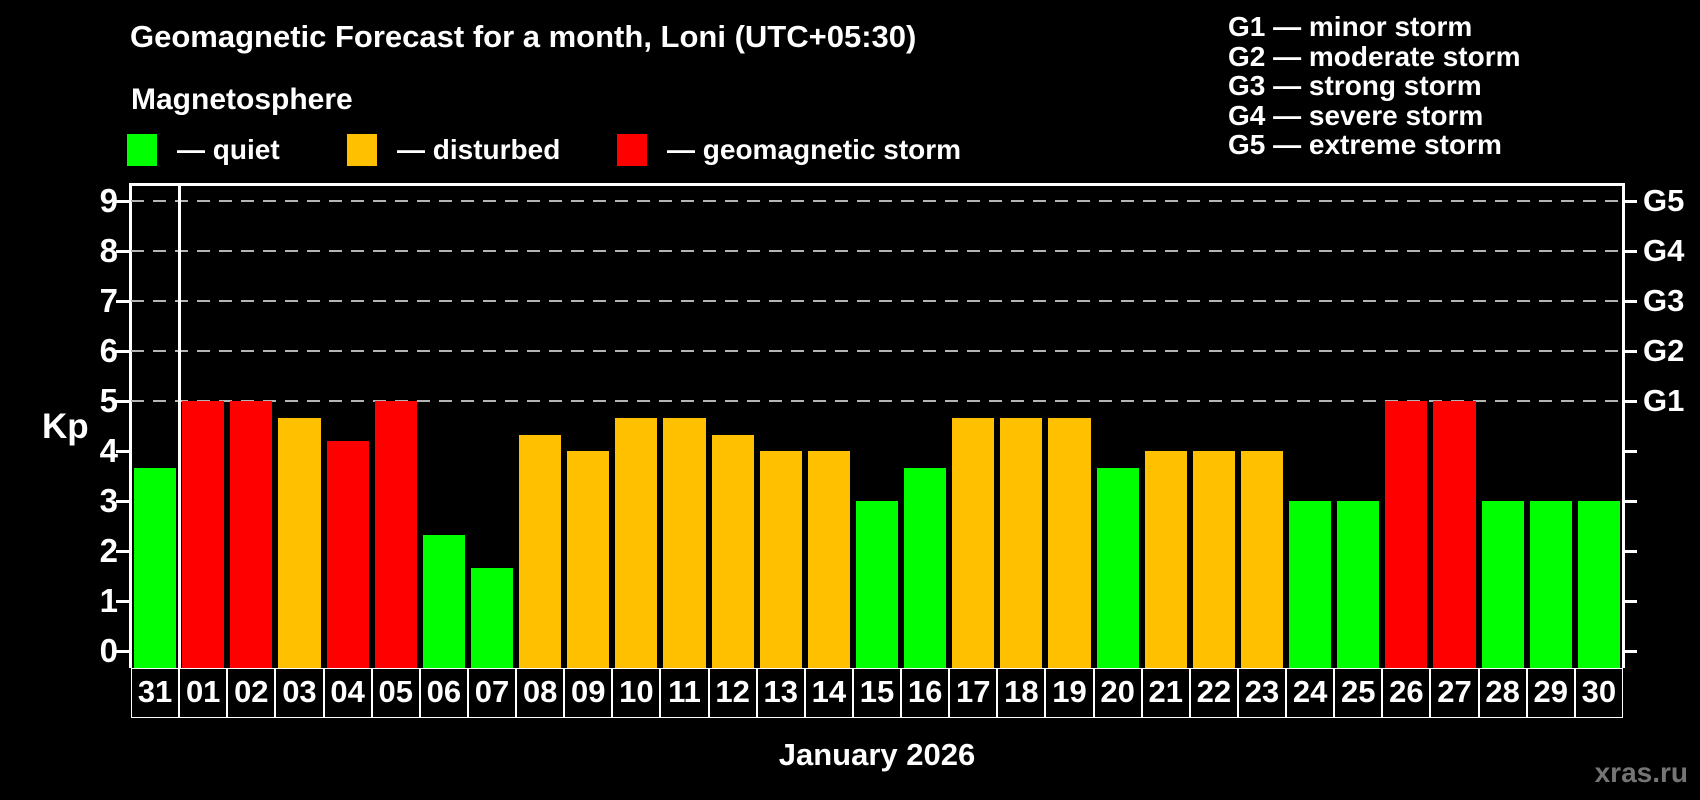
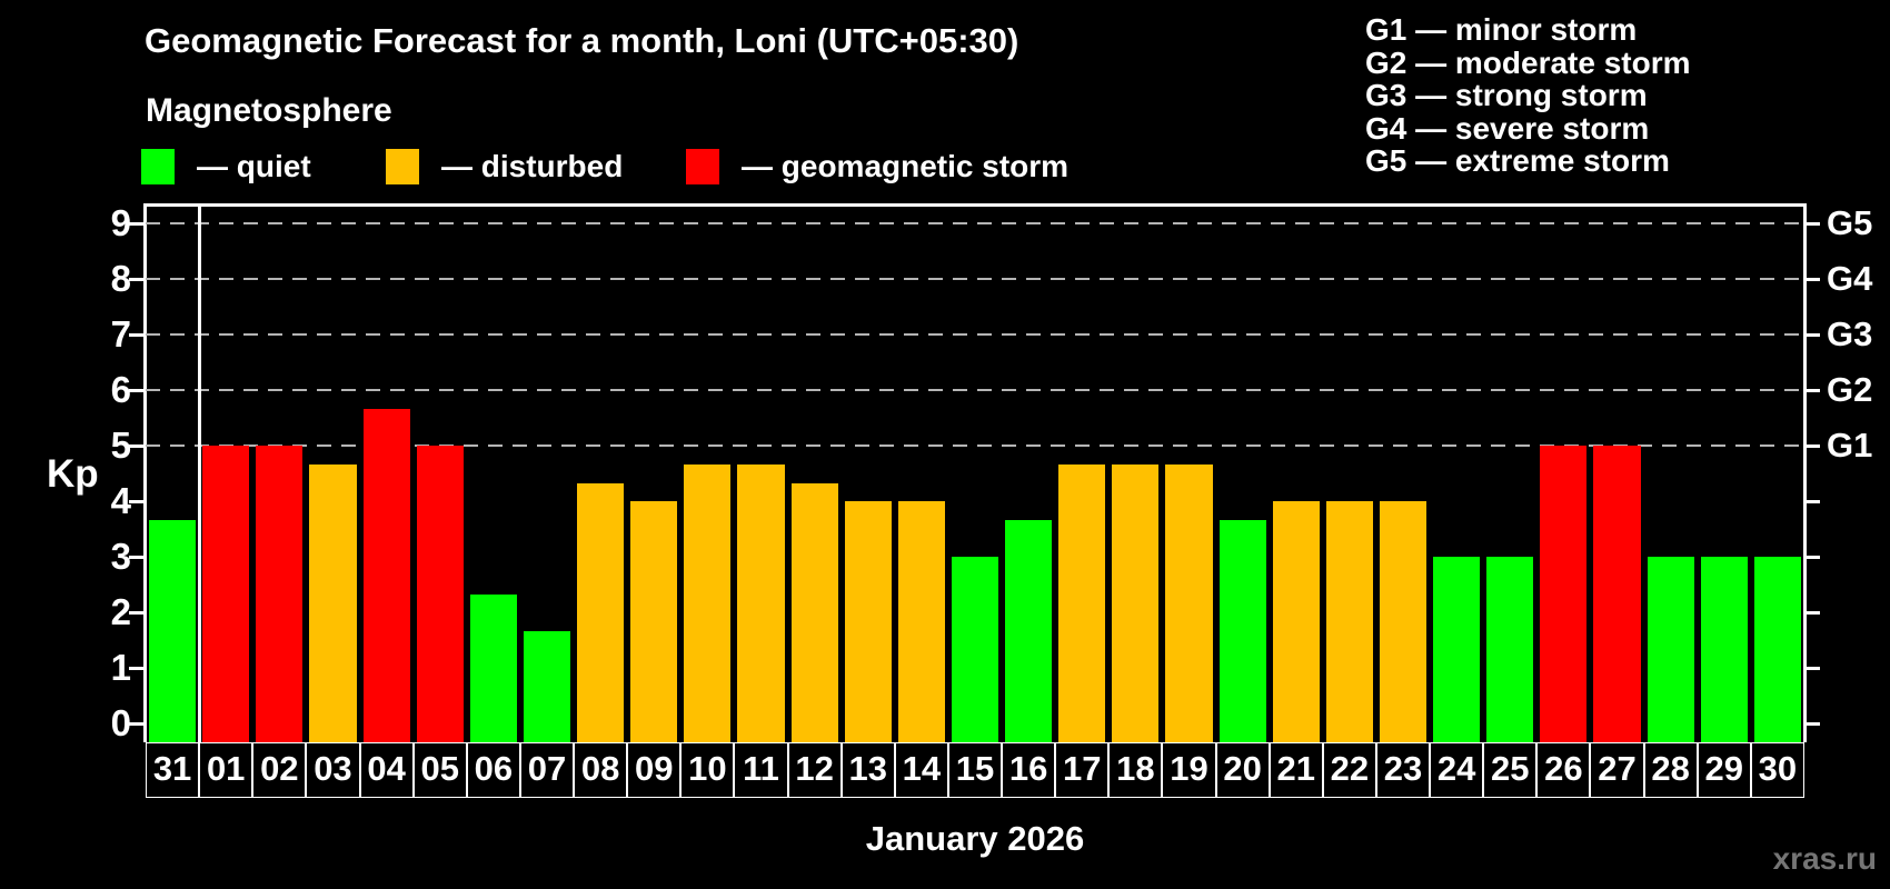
04: 4.2 -> 5.7
